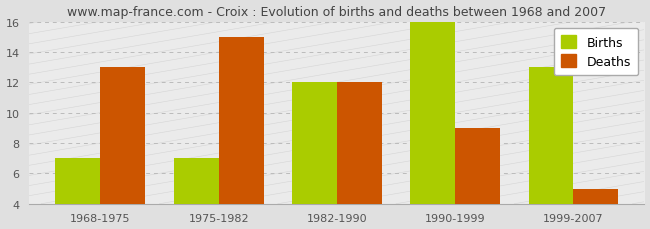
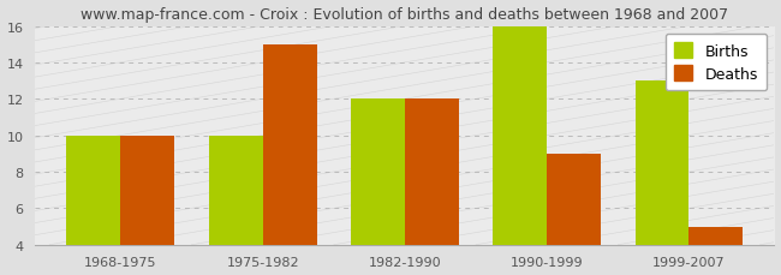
Births/1968-1975: 7 -> 10
Deaths/1968-1975: 13 -> 10
Births/1975-1982: 7 -> 10
